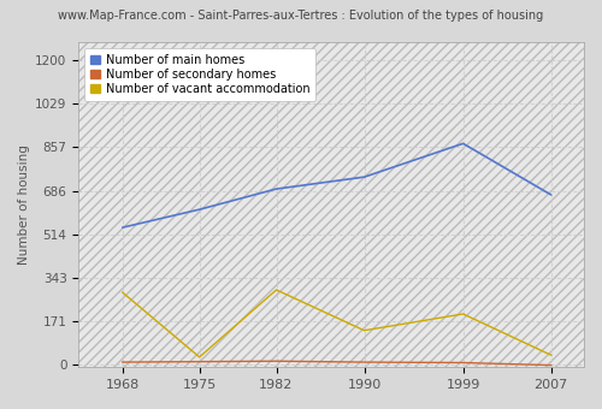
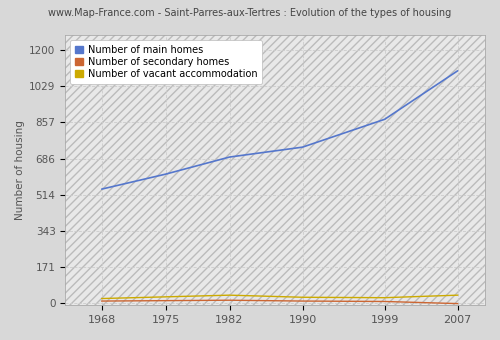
Number of vacant accommodation/1968: 285 -> 22
Number of vacant accommodation/1982: 295 -> 38
Number of vacant accommodation/1990: 135 -> 28
Number of vacant accommodation/1999: 200 -> 26
Number of main homes/2007: 670 -> 1102
